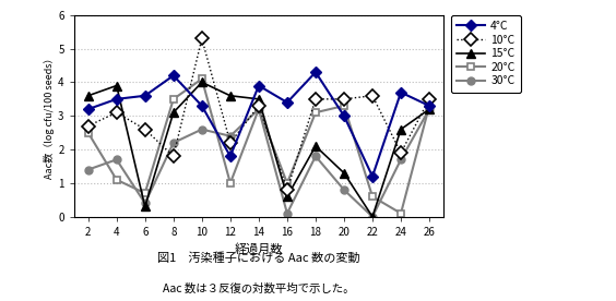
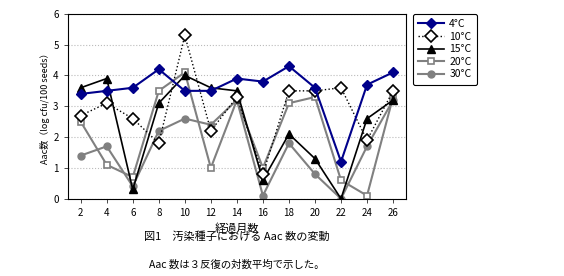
4°C/2: 3.2 -> 3.4
4°C/10: 3.3 -> 3.5
4°C/12: 1.8 -> 3.5
4°C/16: 3.4 -> 3.8
4°C/20: 3.0 -> 3.6
4°C/26: 3.3 -> 4.1
